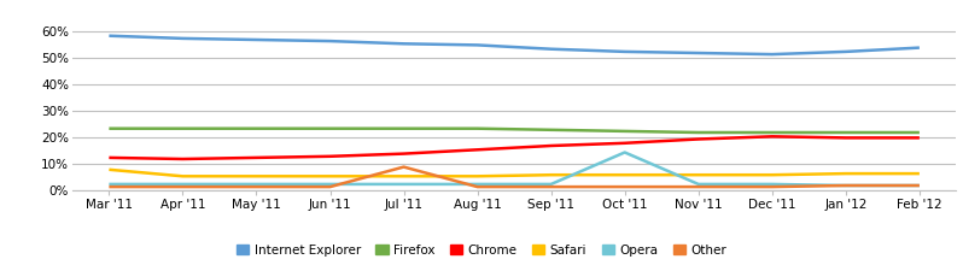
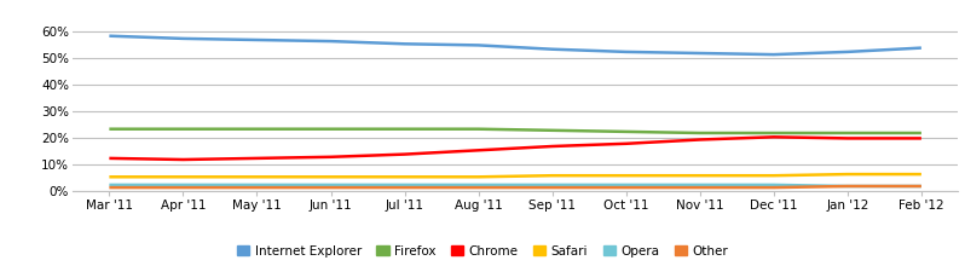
Safari/Mar '11: 8.0% -> 5.5%
Other/Jul '11: 9.0% -> 1.5%
Opera/Oct '11: 14.5% -> 2.5%
